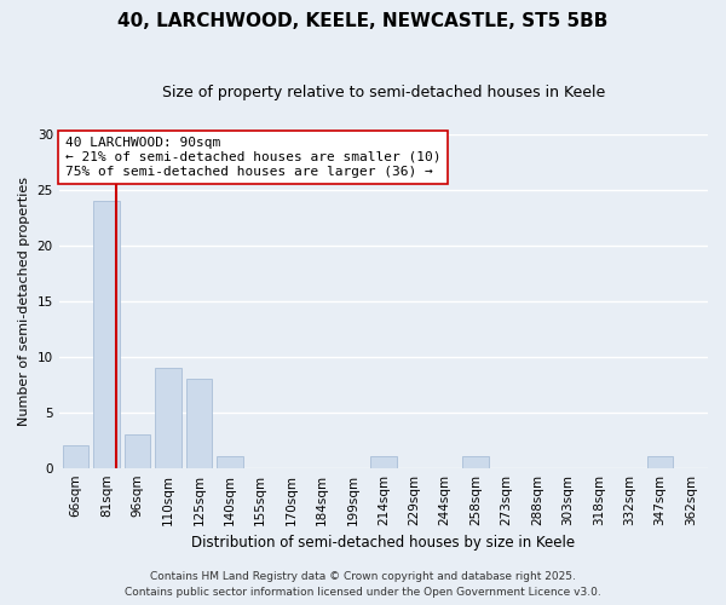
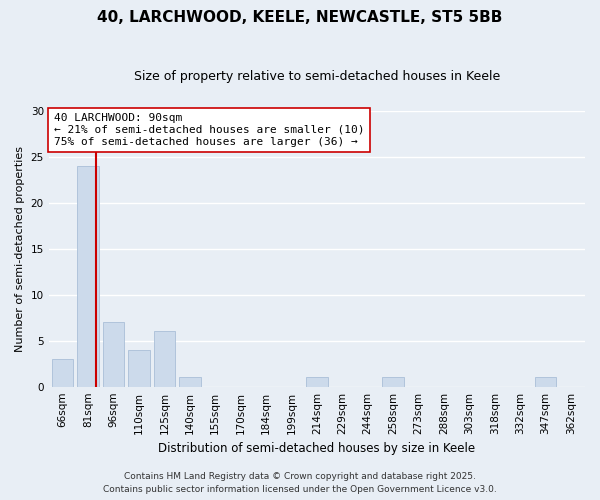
66sqm: 2 -> 3
96sqm: 3 -> 7
110sqm: 9 -> 4
125sqm: 8 -> 6
